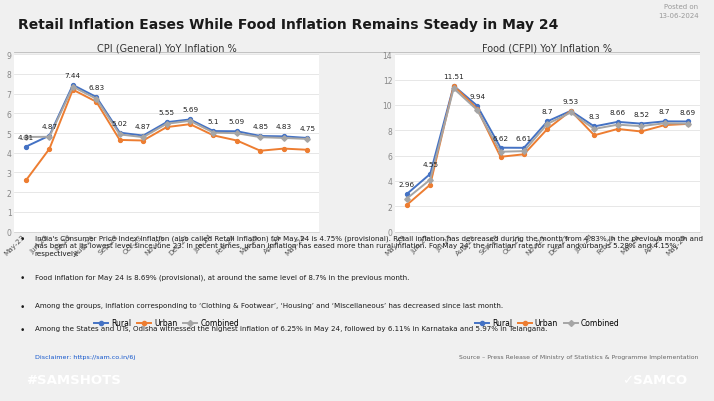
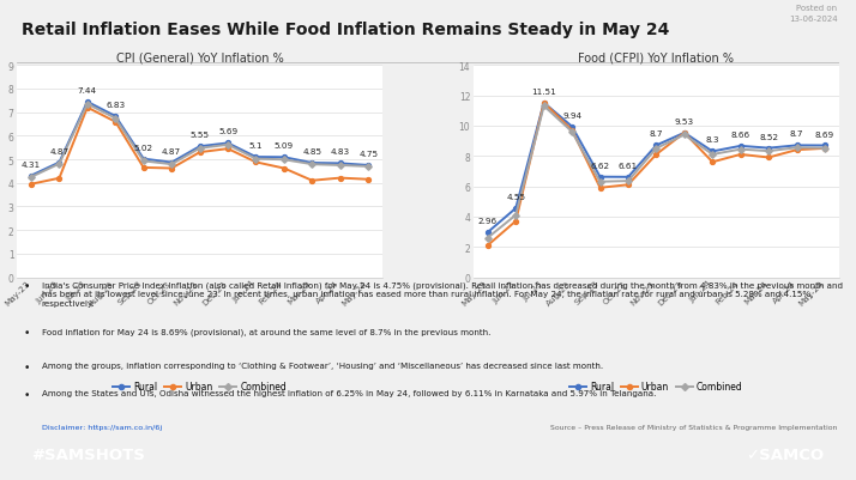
CPI (General) YoY Inflation %/Urban/May-23: 2.6 -> 4.0
CPI (General) YoY Inflation %/Combined/May-23: 4.8 -> 4.2
